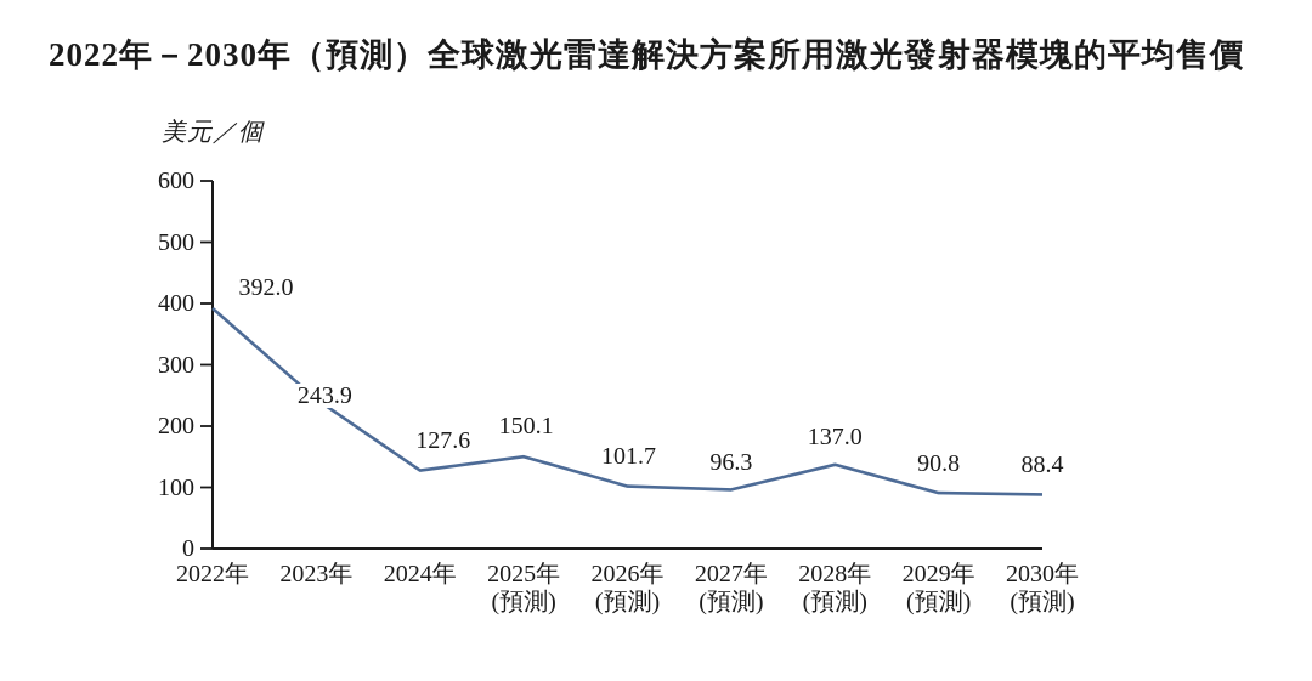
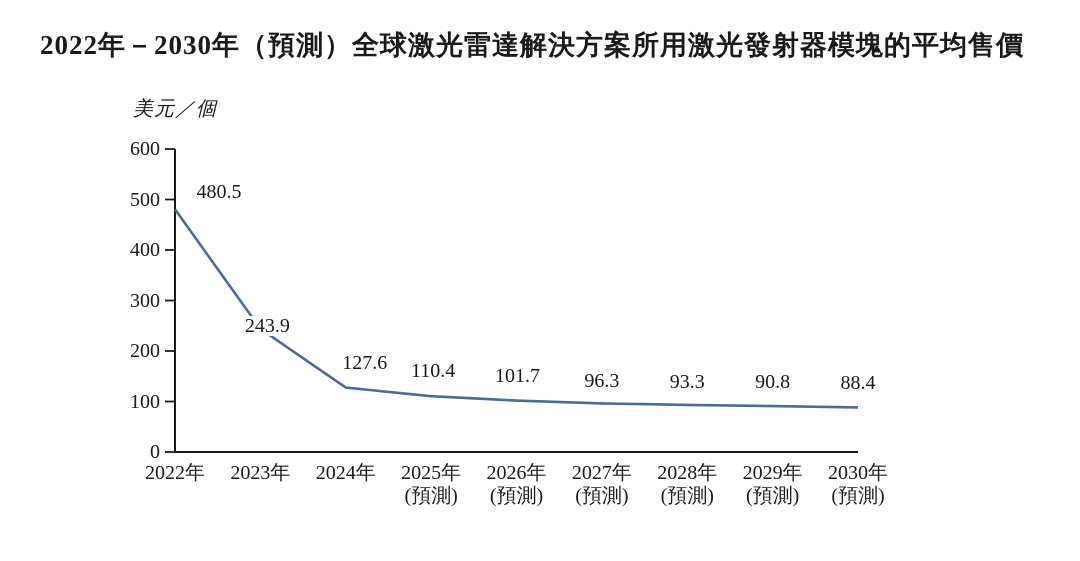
2022年: 392.0 -> 480.5
2025年: 150.1 -> 110.4
2028年: 137.0 -> 93.3
